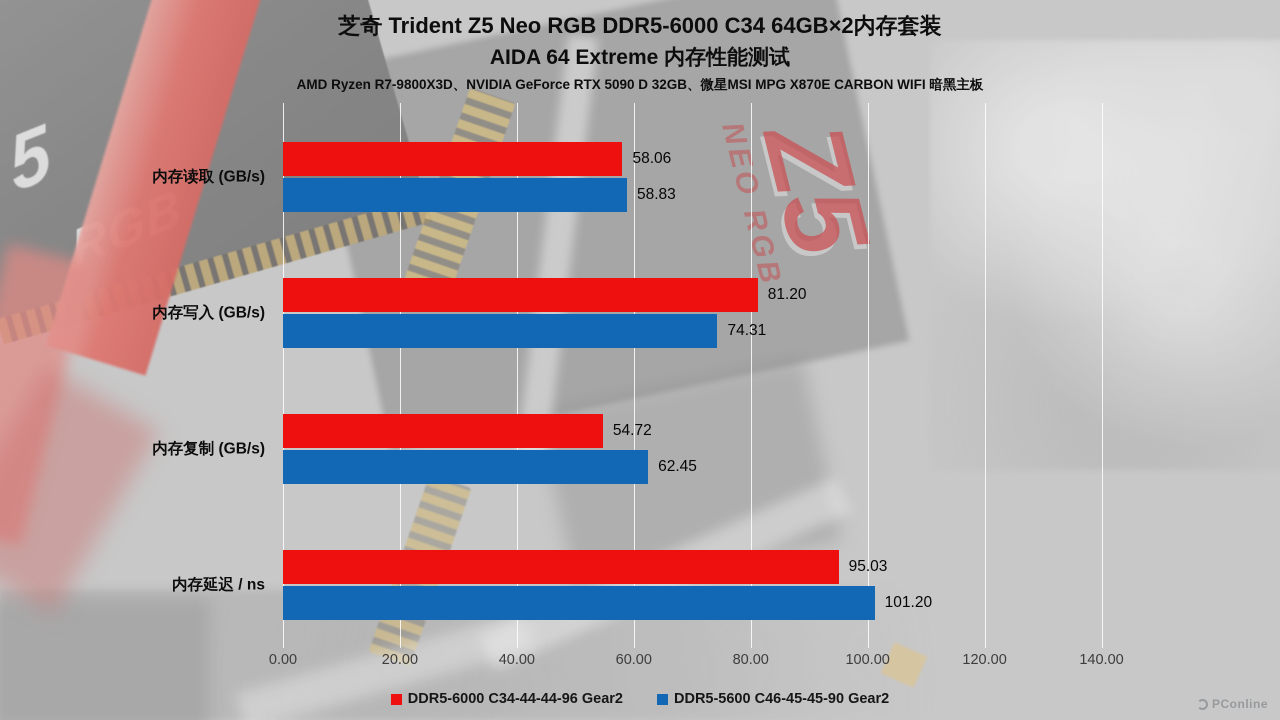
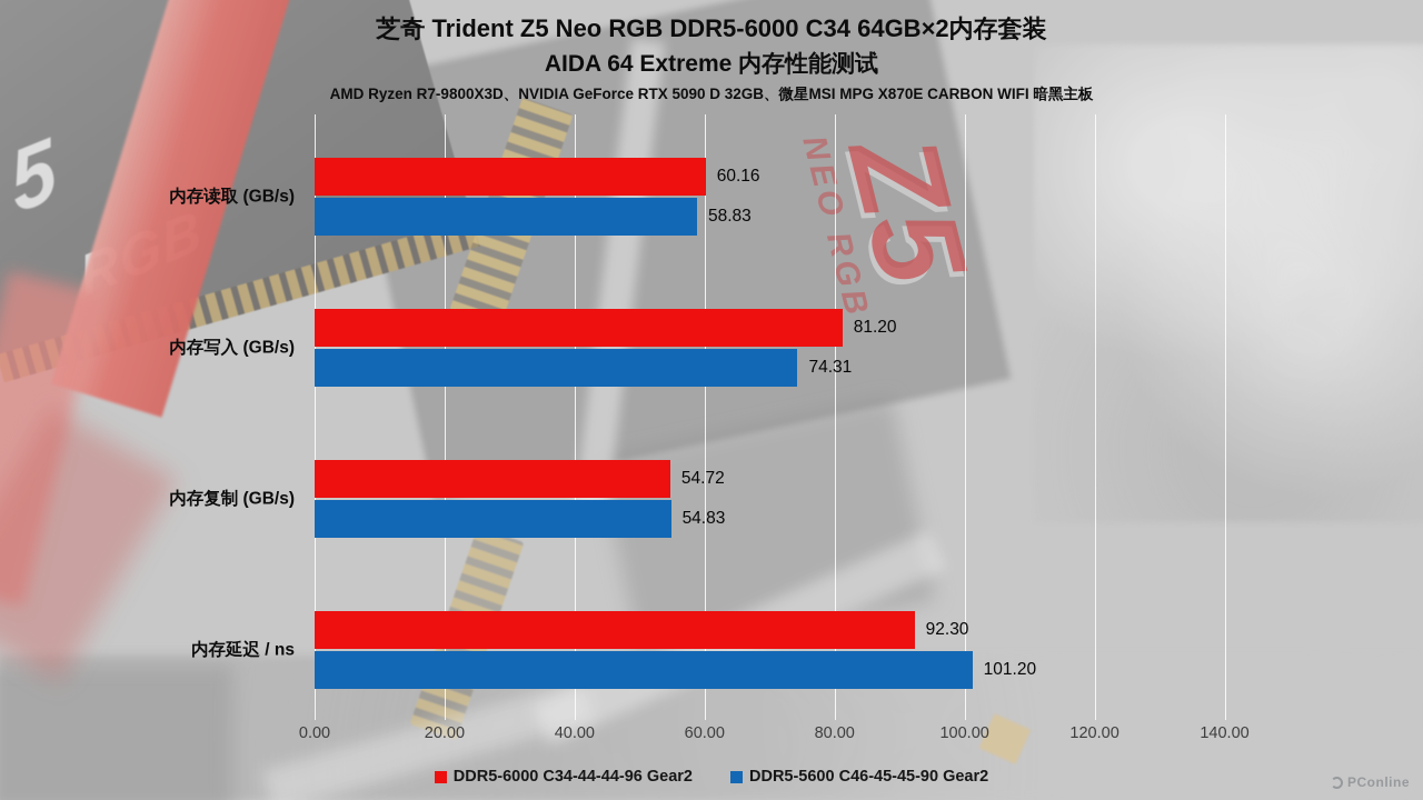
DDR5-6000 C34-44-44-96 Gear2/内存读取 (GB/s): 58.06 -> 60.16
DDR5-5600 C46-45-45-90 Gear2/内存复制 (GB/s): 62.45 -> 54.83
DDR5-6000 C34-44-44-96 Gear2/内存延迟 / ns: 95.03 -> 92.30
